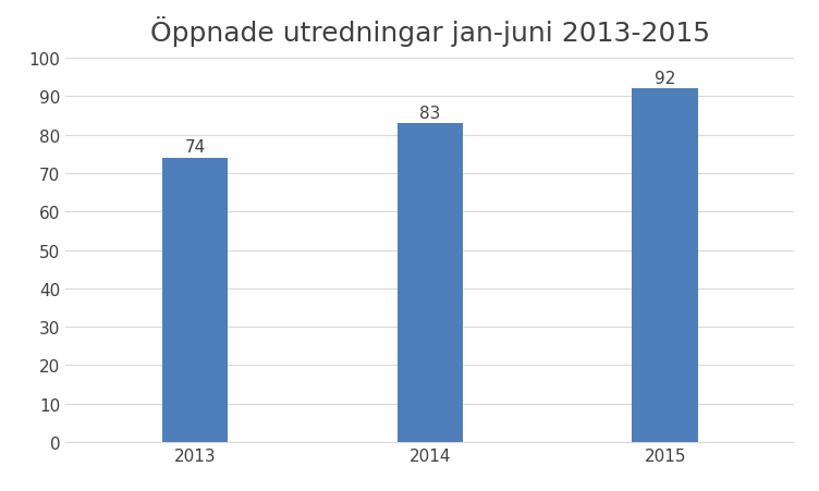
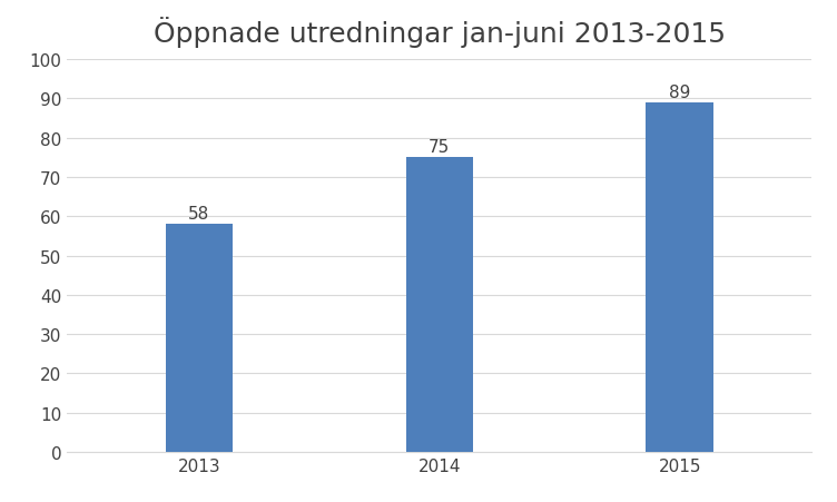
2013: 74 -> 58
2014: 83 -> 75
2015: 92 -> 89
